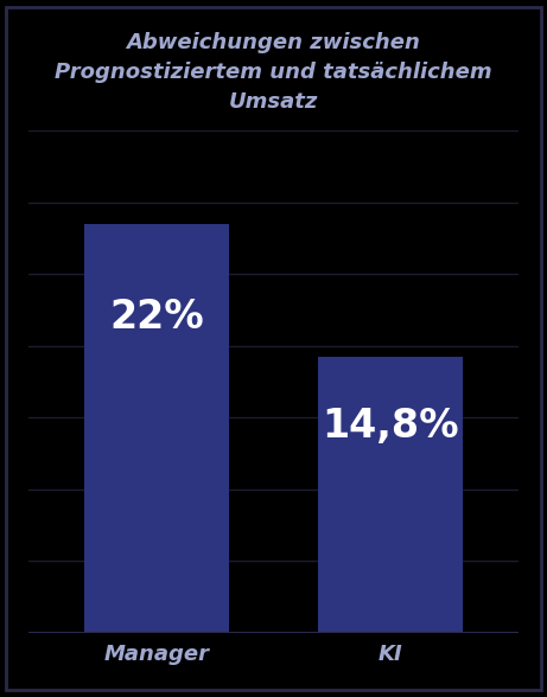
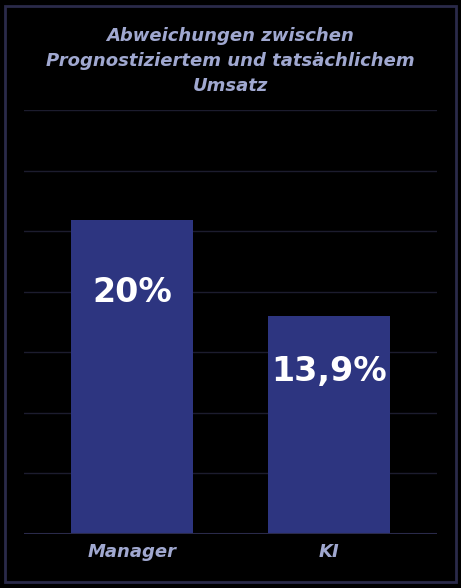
Manager: 22% -> 20%
KI: 14,8% -> 13,9%
